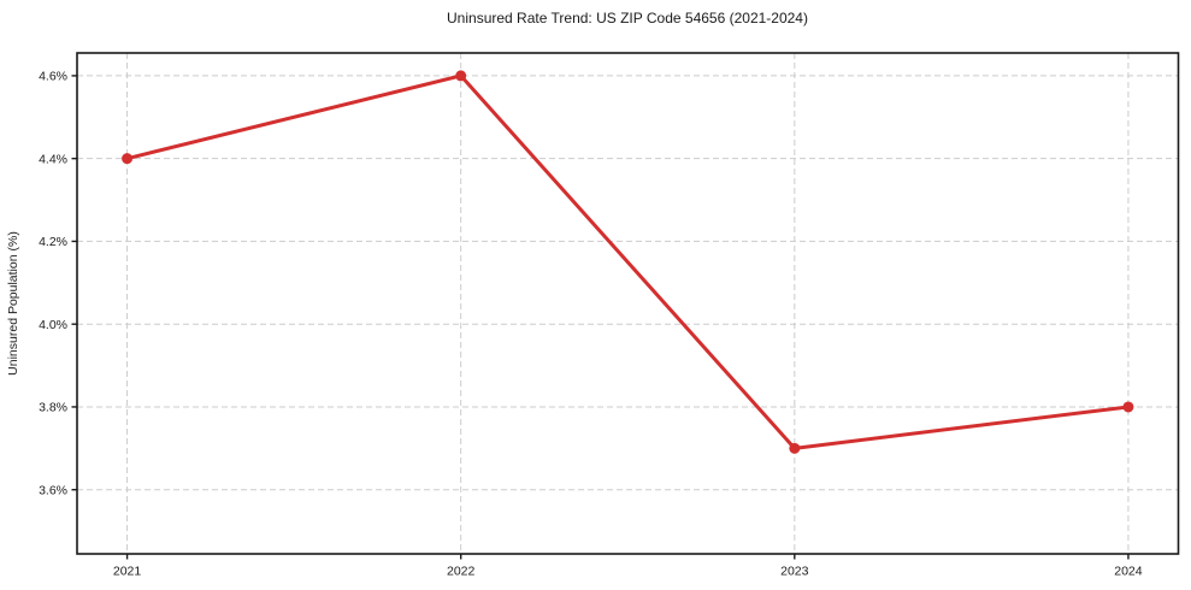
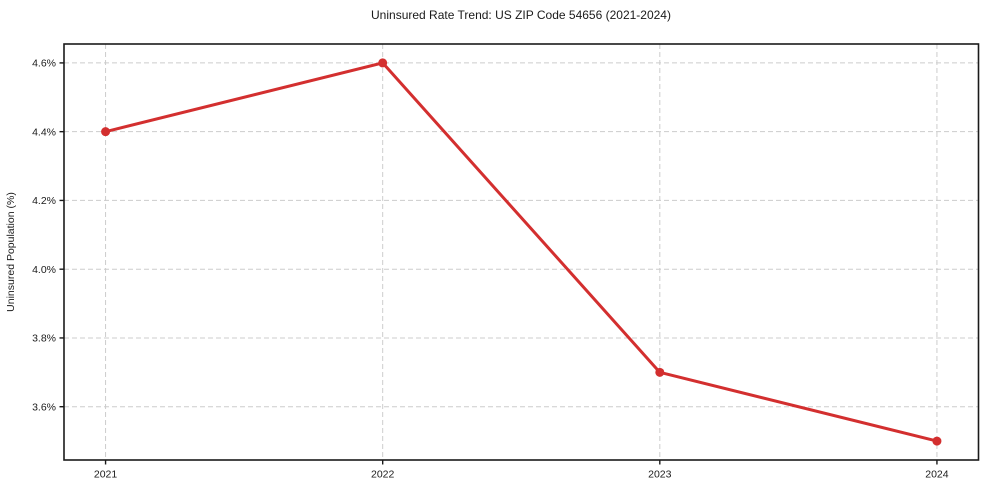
2024: 3.8% -> 3.5%
